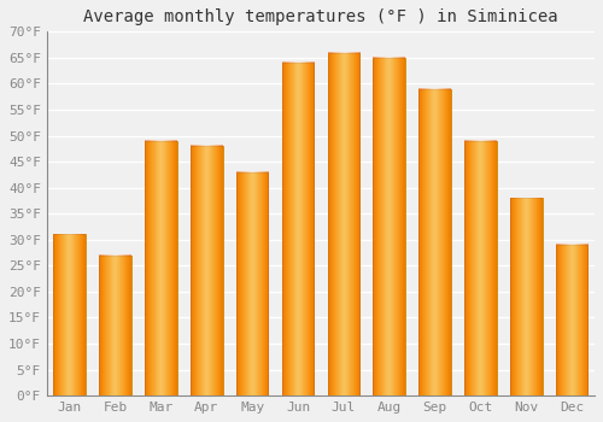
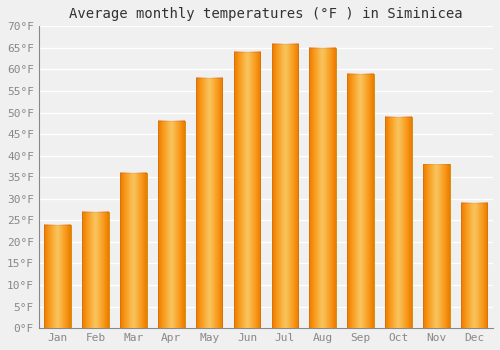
Jan: 31°F -> 24°F
Mar: 49°F -> 36°F
May: 43°F -> 58°F
